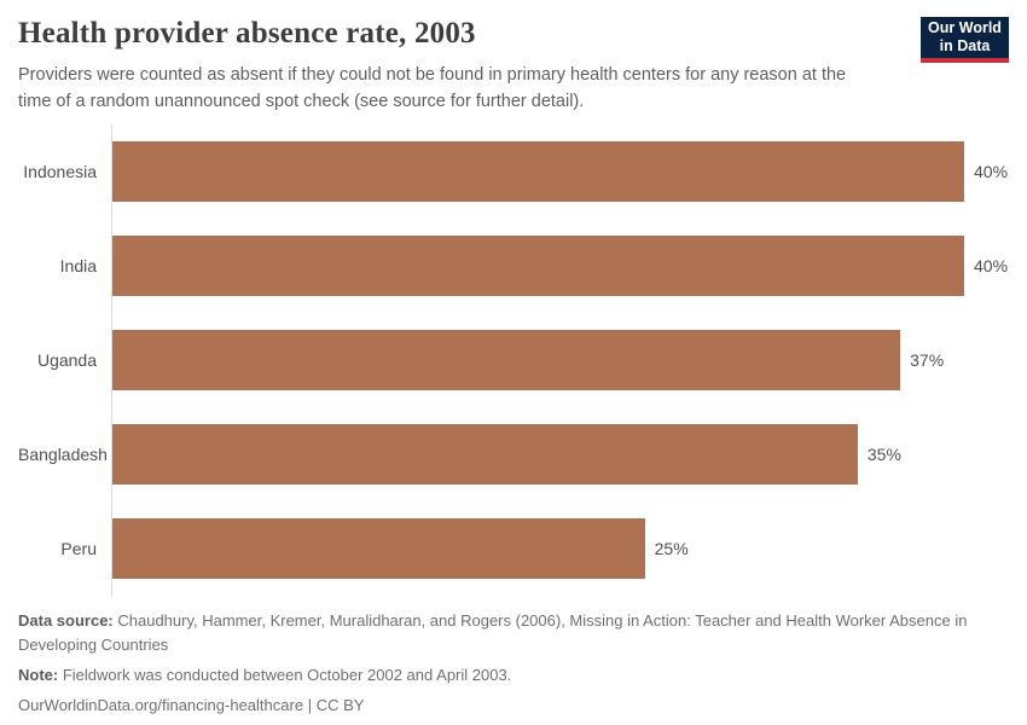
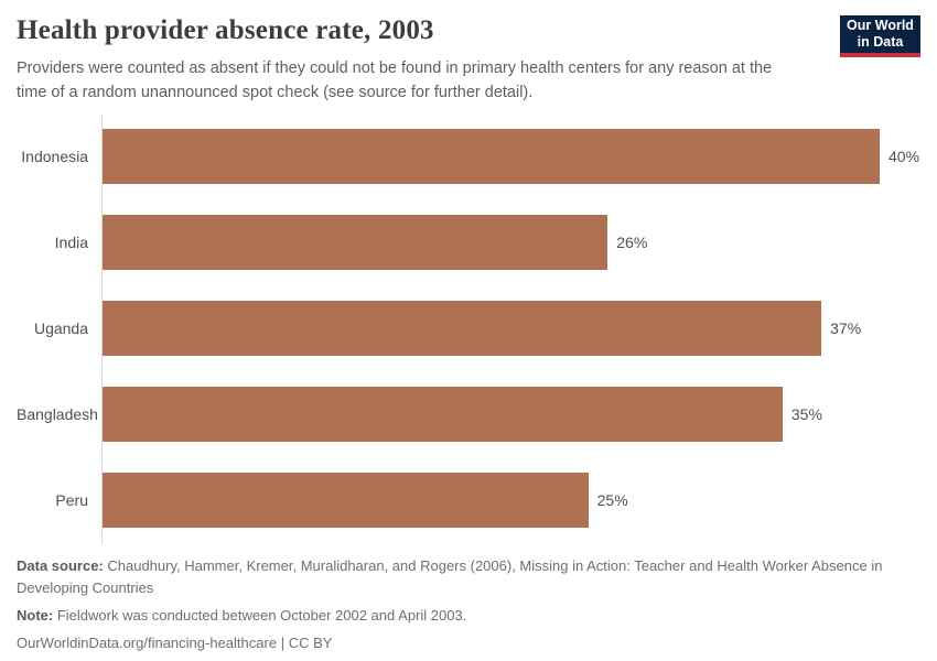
India: 40% -> 26%
